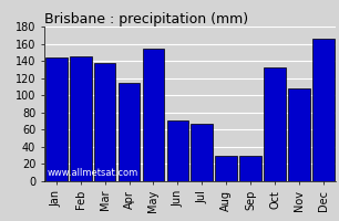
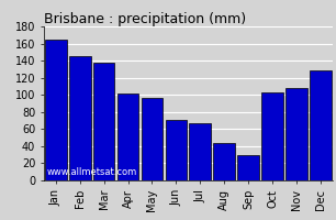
Jan: 144 -> 165
Apr: 114 -> 102
May: 154 -> 96
Aug: 30 -> 44
Oct: 132 -> 103
Dec: 166 -> 129
